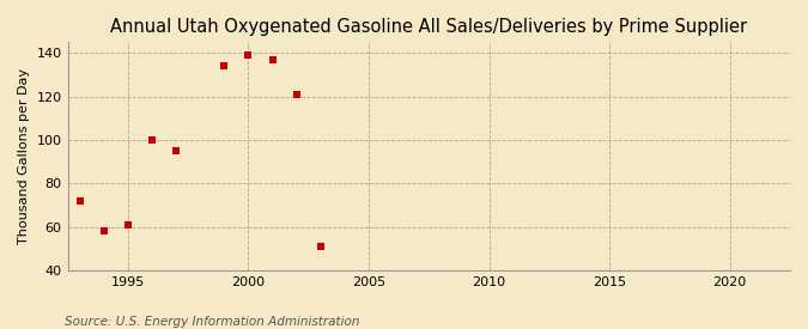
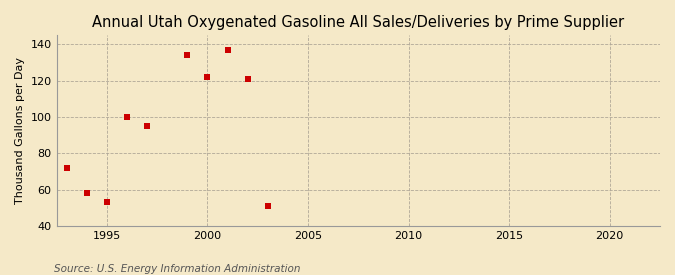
1995: 61 -> 53
2000: 139 -> 122
